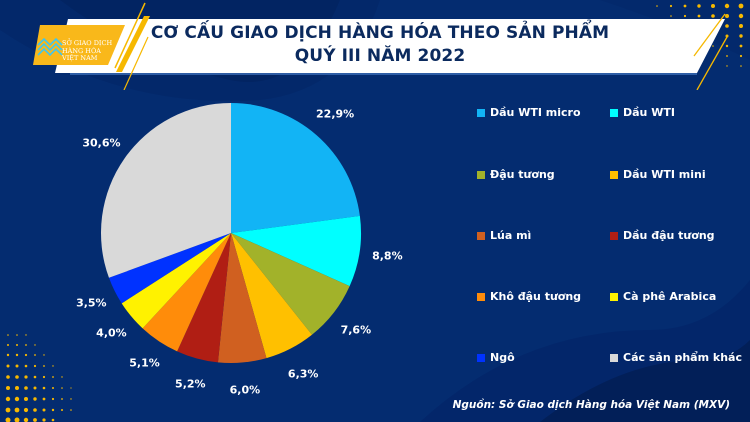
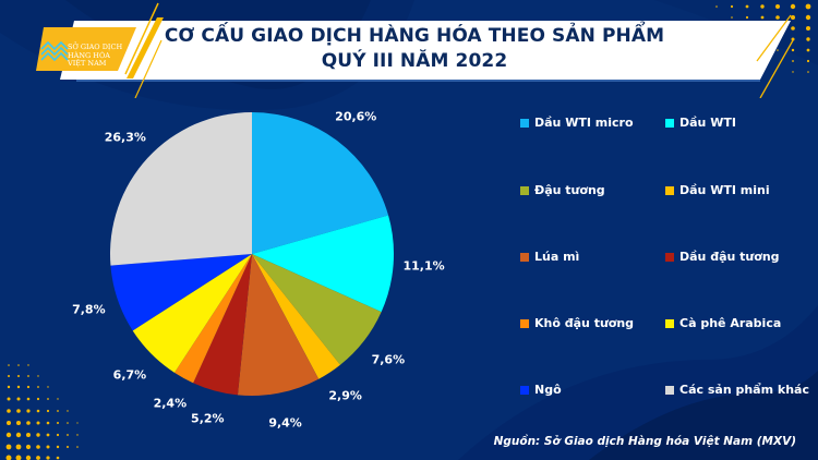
Dầu WTI micro: 22,9% -> 20,6%
Dầu WTI: 8,8% -> 11,1%
Dầu WTI mini: 6,3% -> 2,9%
Lúa mì: 6,0% -> 9,4%
Khô đậu tương: 5,1% -> 2,4%
Cà phê Arabica: 4,0% -> 6,7%
Ngô: 3,5% -> 7,8%
Các sản phẩm khác: 30,6% -> 26,3%
